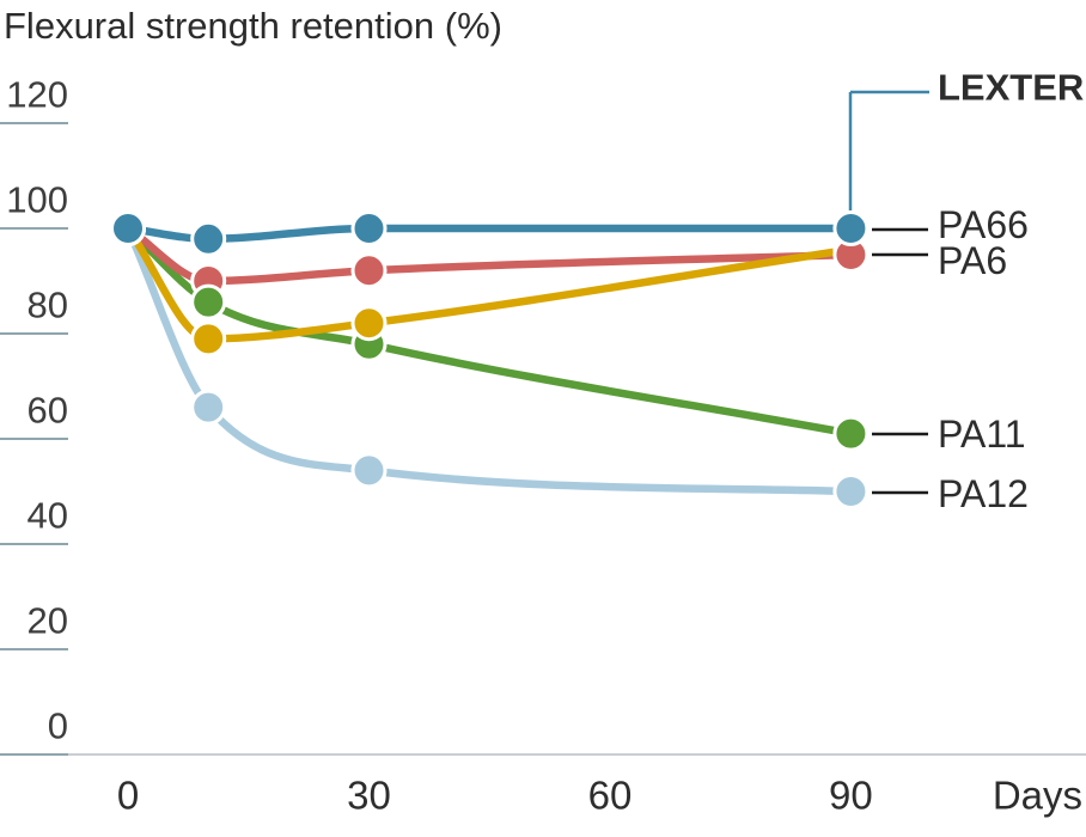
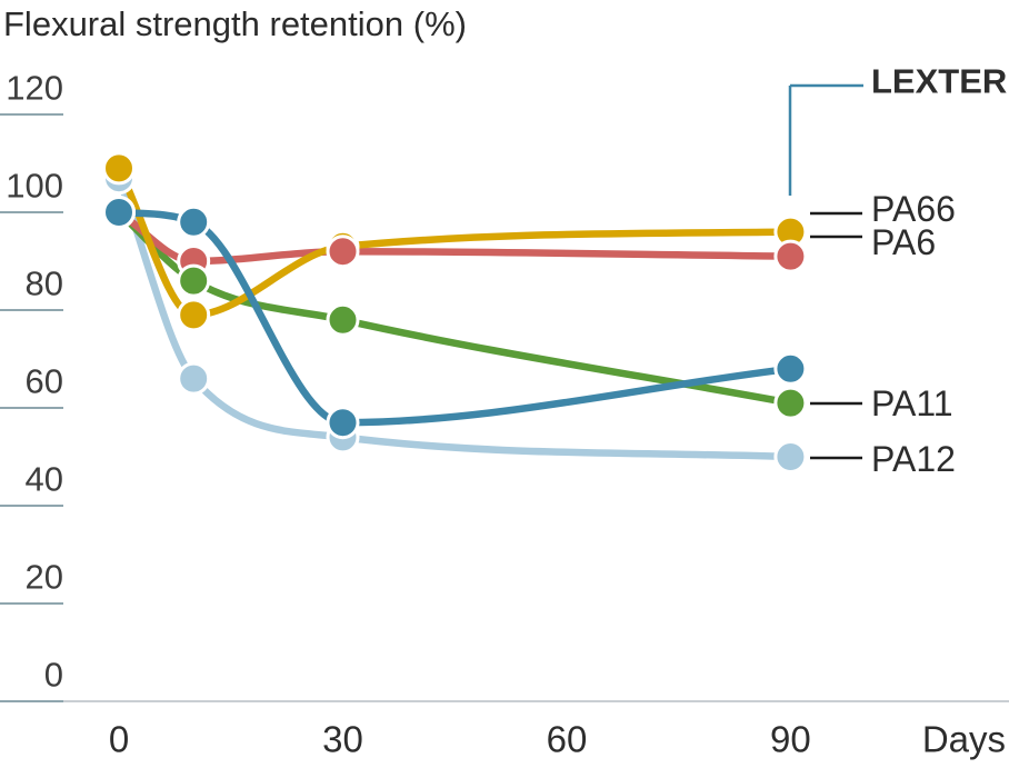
PA66/0: 100 -> 109
PA12/0: 100 -> 107
LEXTER/30: 100 -> 57
PA66/30: 82 -> 93
LEXTER/90: 100 -> 68
PA6/90: 95 -> 91
